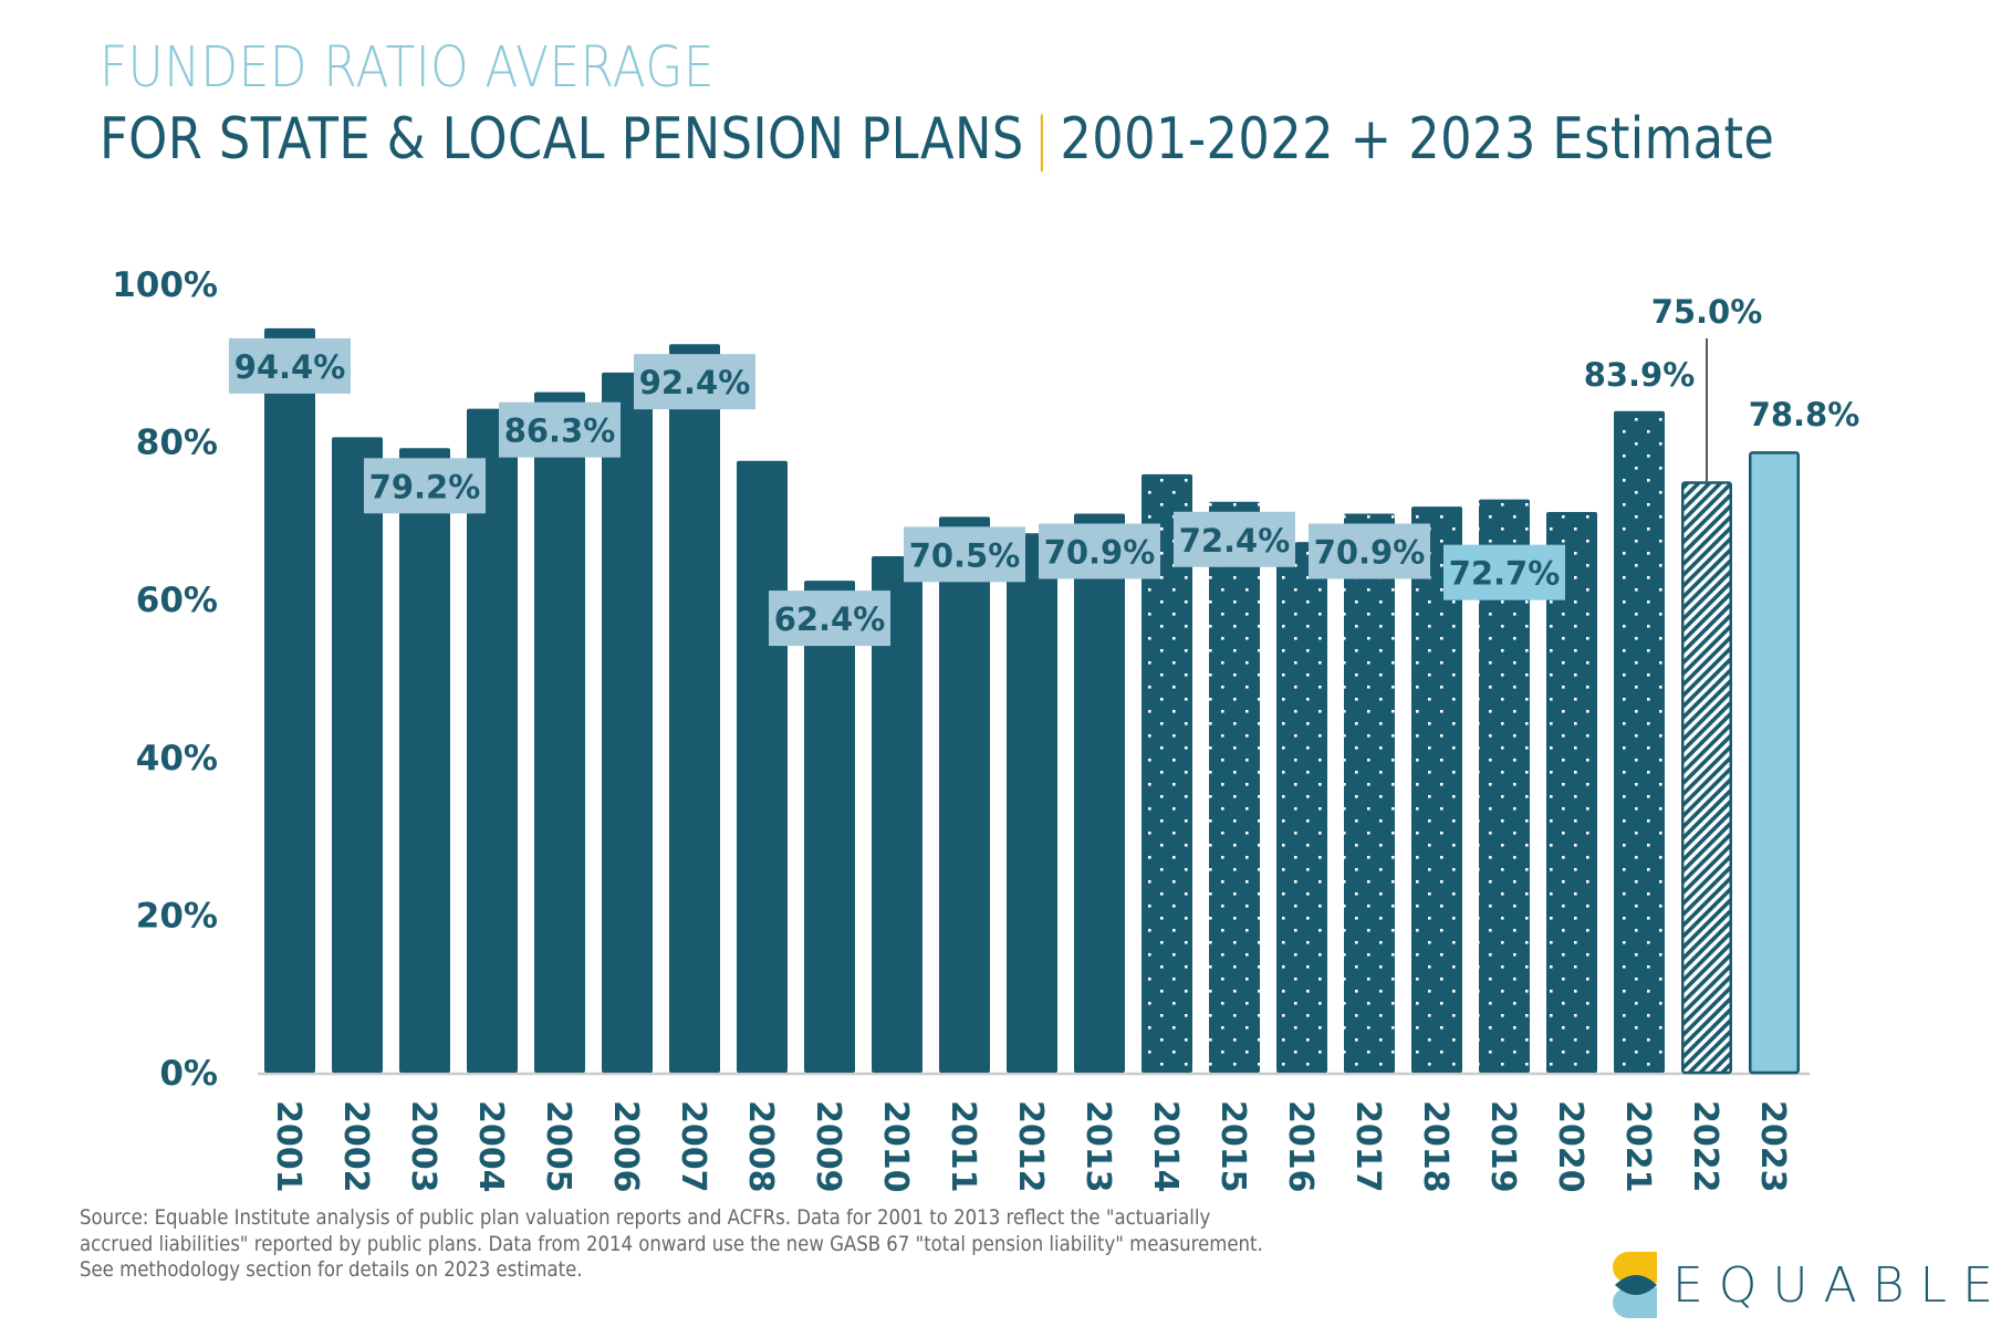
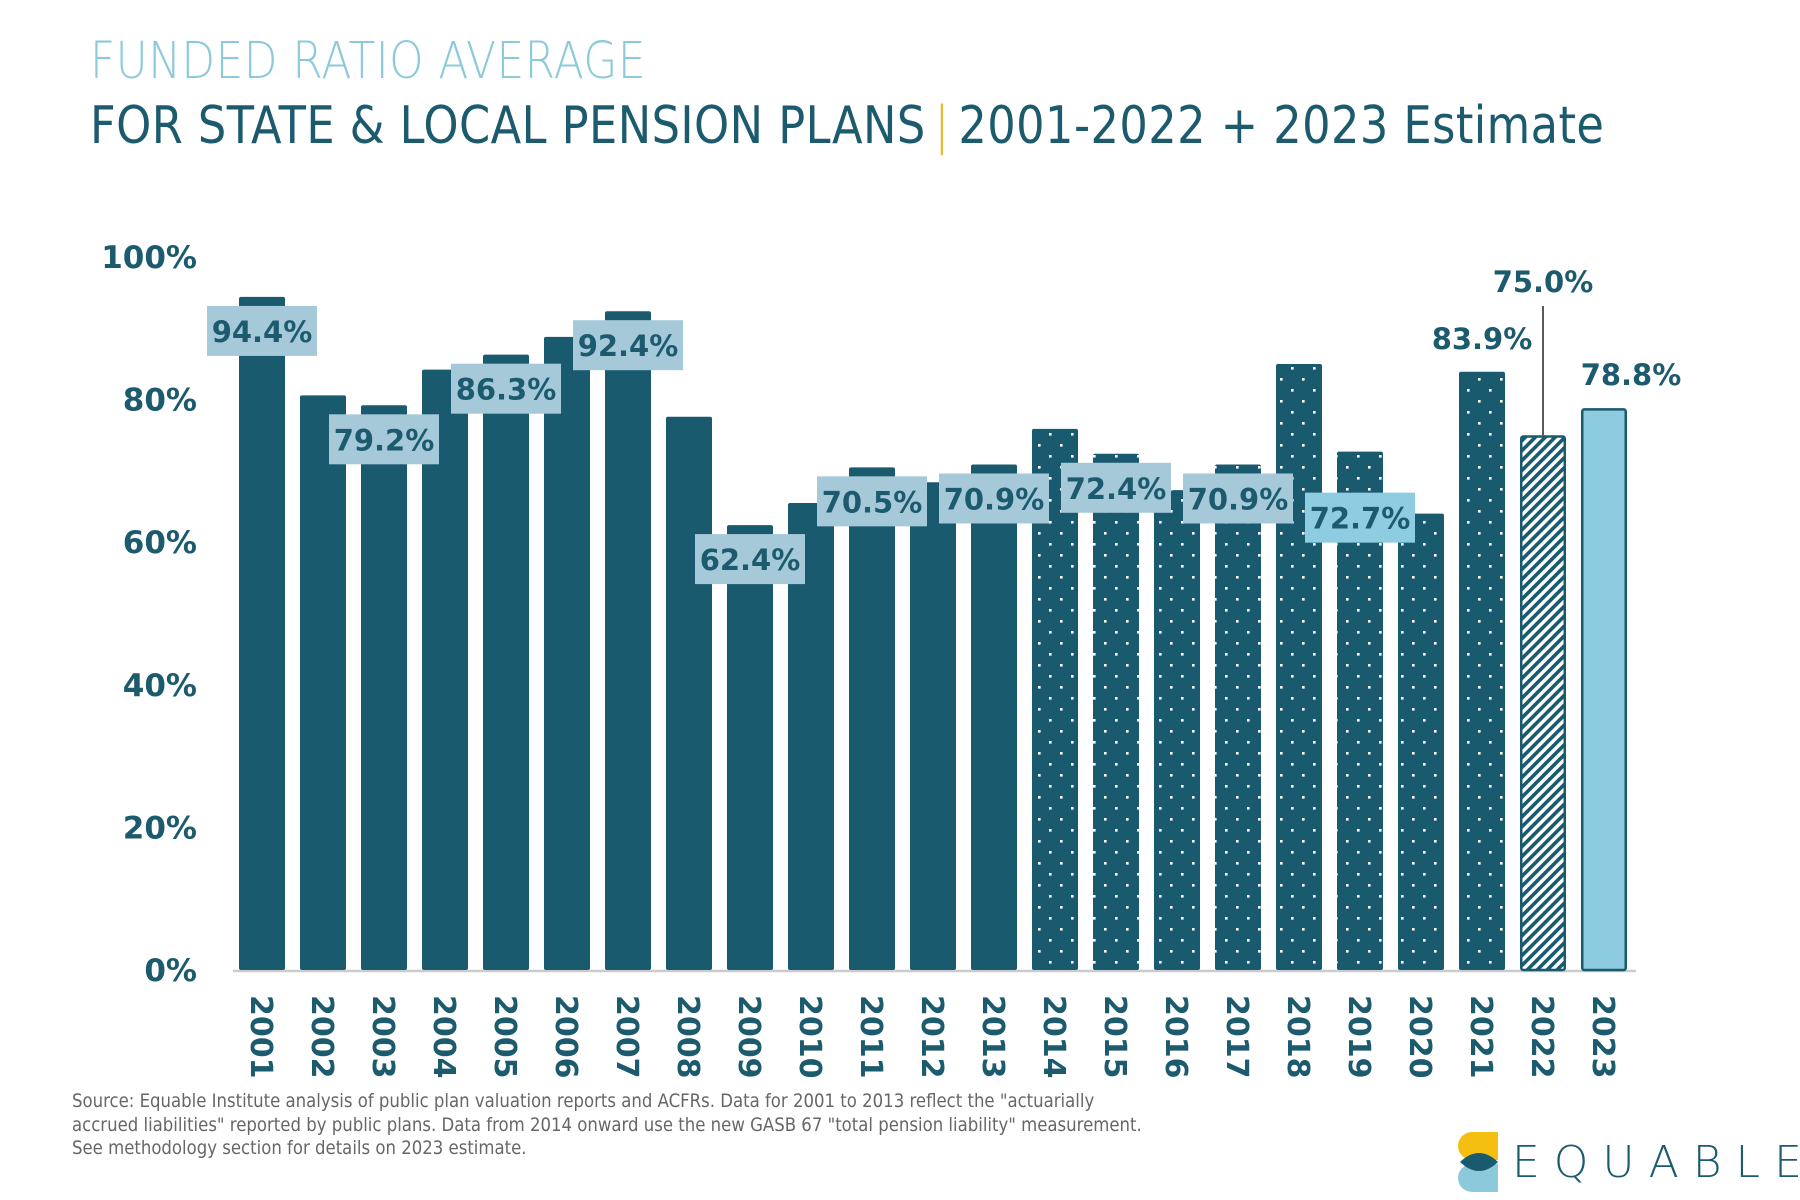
2018: 72% -> 85%
2020: 71% -> 64%
